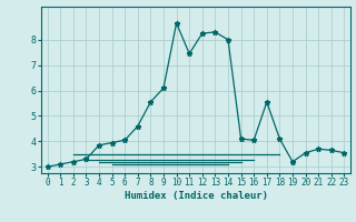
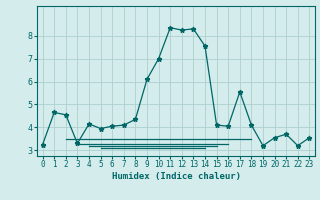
0: 3.00 -> 3.25
1: 3.10 -> 4.65
2: 3.20 -> 4.55
4: 3.85 -> 4.15
7: 4.60 -> 4.10
8: 5.55 -> 4.35
10: 8.65 -> 7.00
11: 7.45 -> 8.35
14: 8.00 -> 7.55
22: 3.65 -> 3.20
